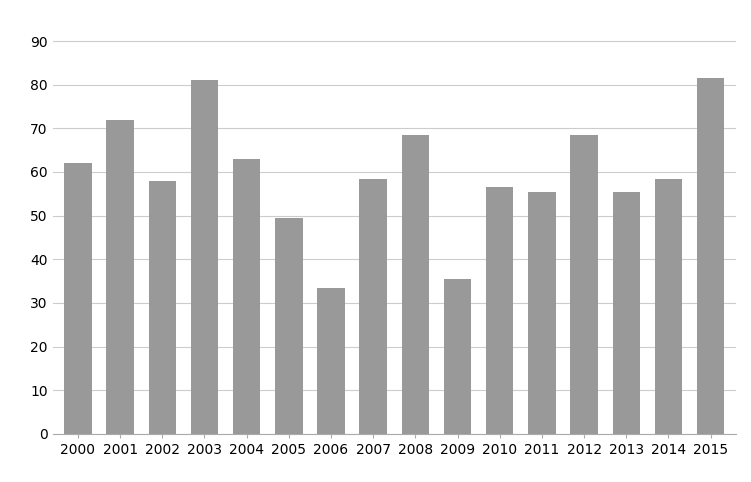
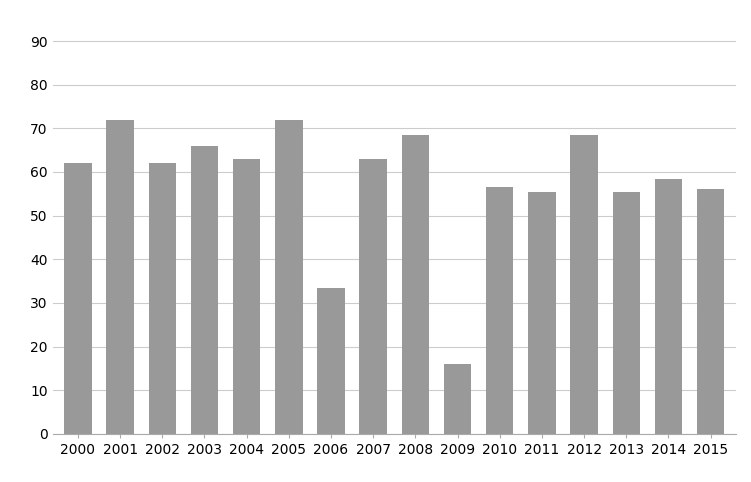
2002: 58.0 -> 62.0
2003: 81.0 -> 66.0
2005: 49.5 -> 72.0
2007: 58.5 -> 63.0
2009: 35.5 -> 16.0
2015: 81.5 -> 56.0
